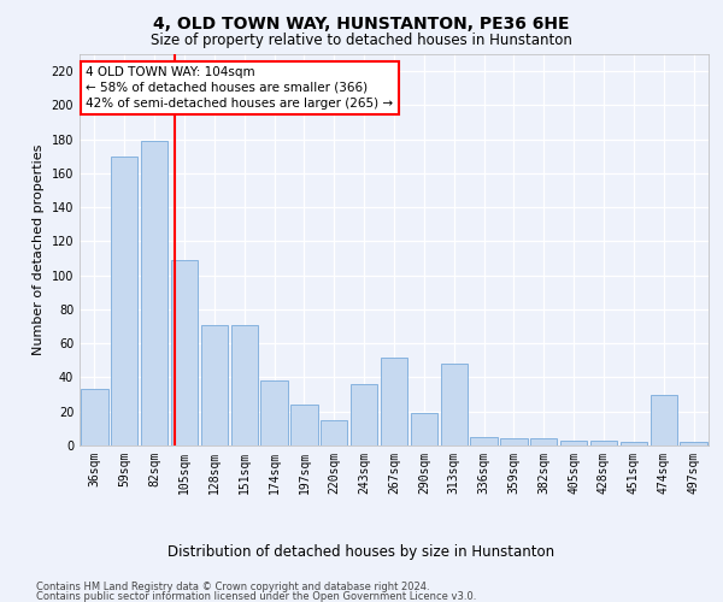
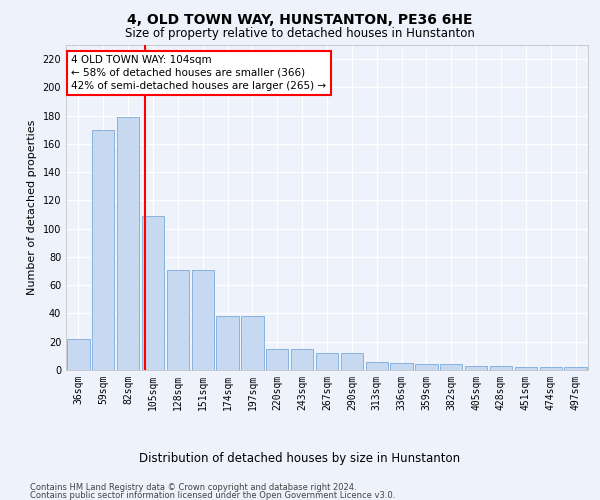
36sqm: 33 -> 22
197sqm: 24 -> 38
243sqm: 36 -> 15
267sqm: 52 -> 12
290sqm: 19 -> 12
313sqm: 48 -> 6
474sqm: 30 -> 2
